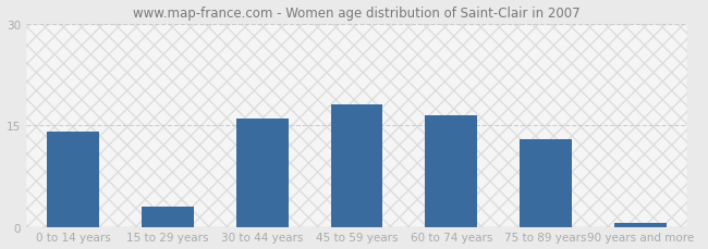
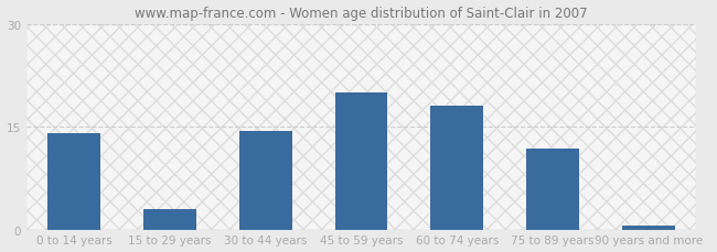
30 to 44 years: 16.0 -> 14.4
45 to 59 years: 18.0 -> 20.0
60 to 74 years: 16.5 -> 18.0
75 to 89 years: 13.0 -> 11.8
